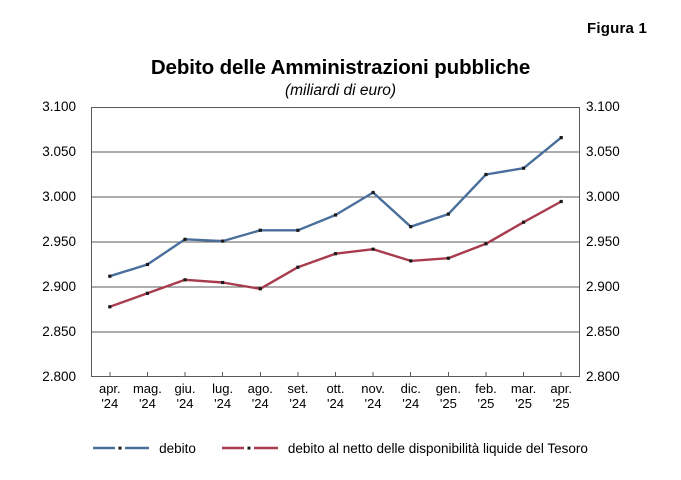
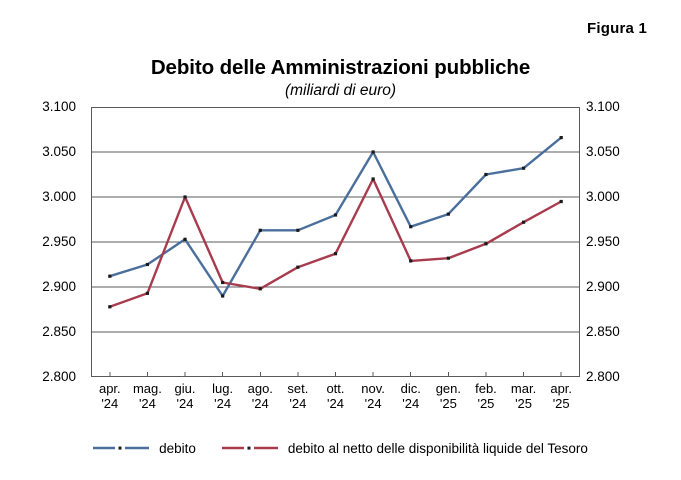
debito al netto delle disponibilità liquide del Tesoro/giu. '24: 2910 -> 3000
debito/lug. '24: 2950 -> 2890
debito/nov. '24: 3000 -> 3050
debito al netto delle disponibilità liquide del Tesoro/nov. '24: 2940 -> 3020
